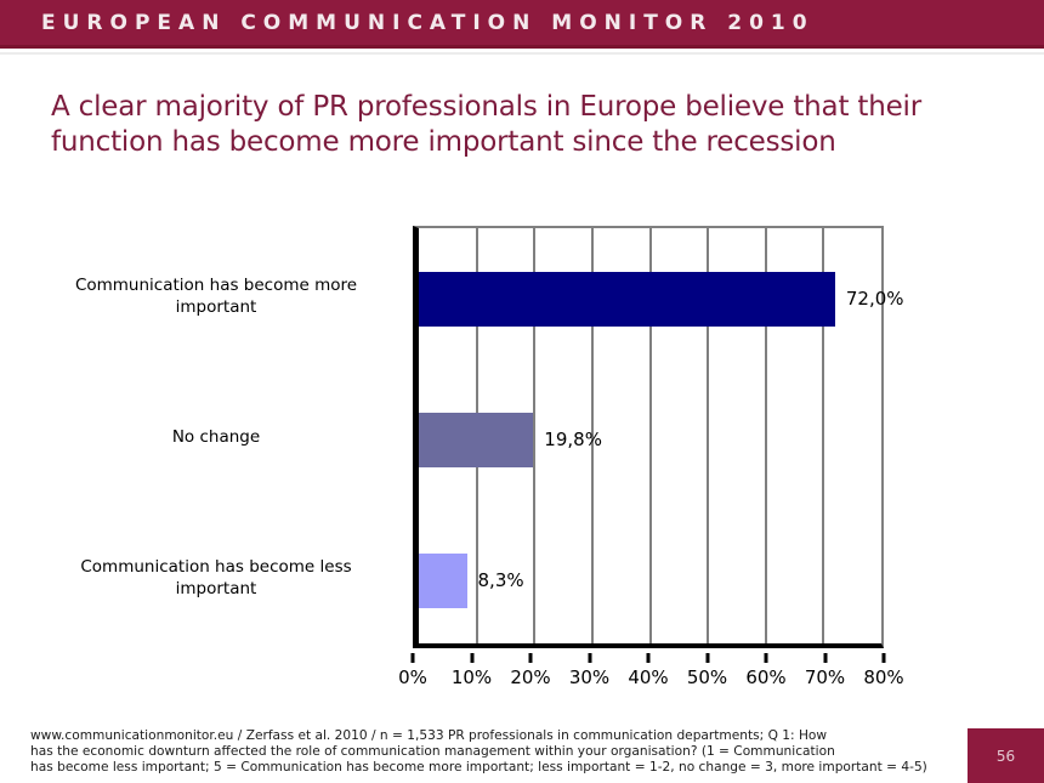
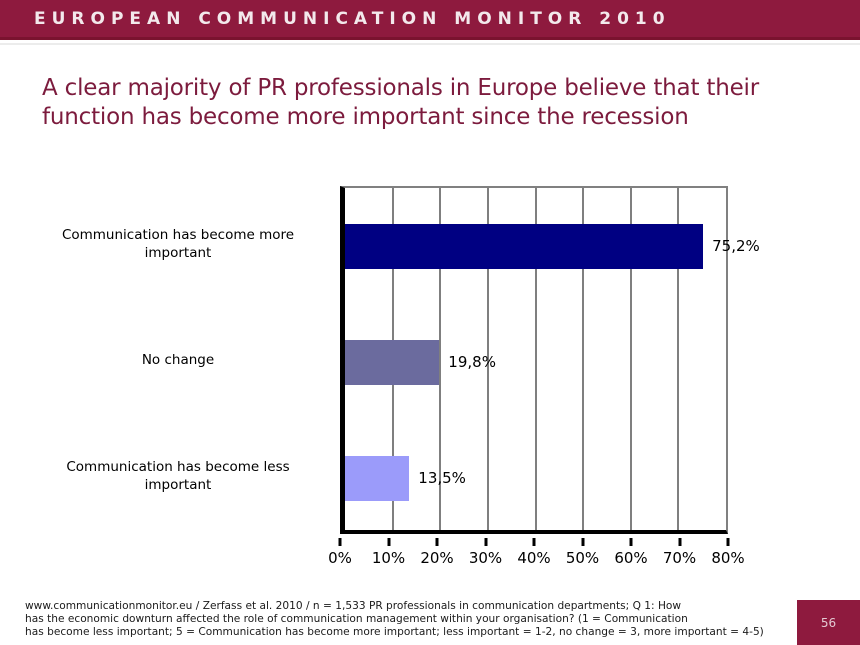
Communication has become more important: 72,0% -> 75,2%
Communication has become less important: 8,3% -> 13,5%
